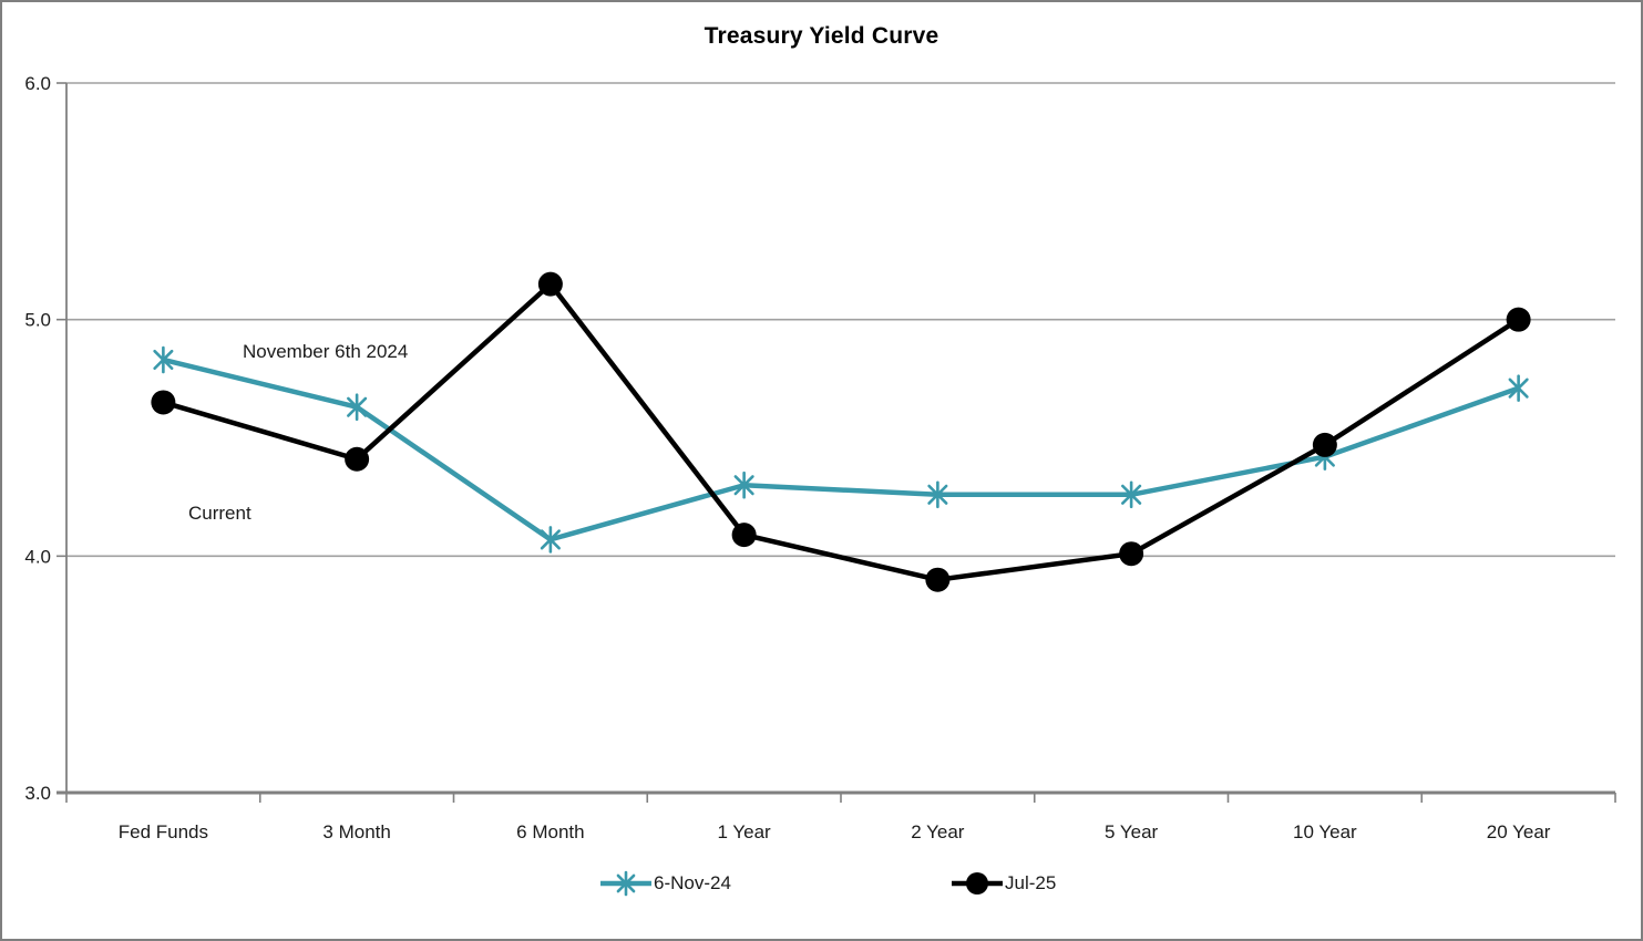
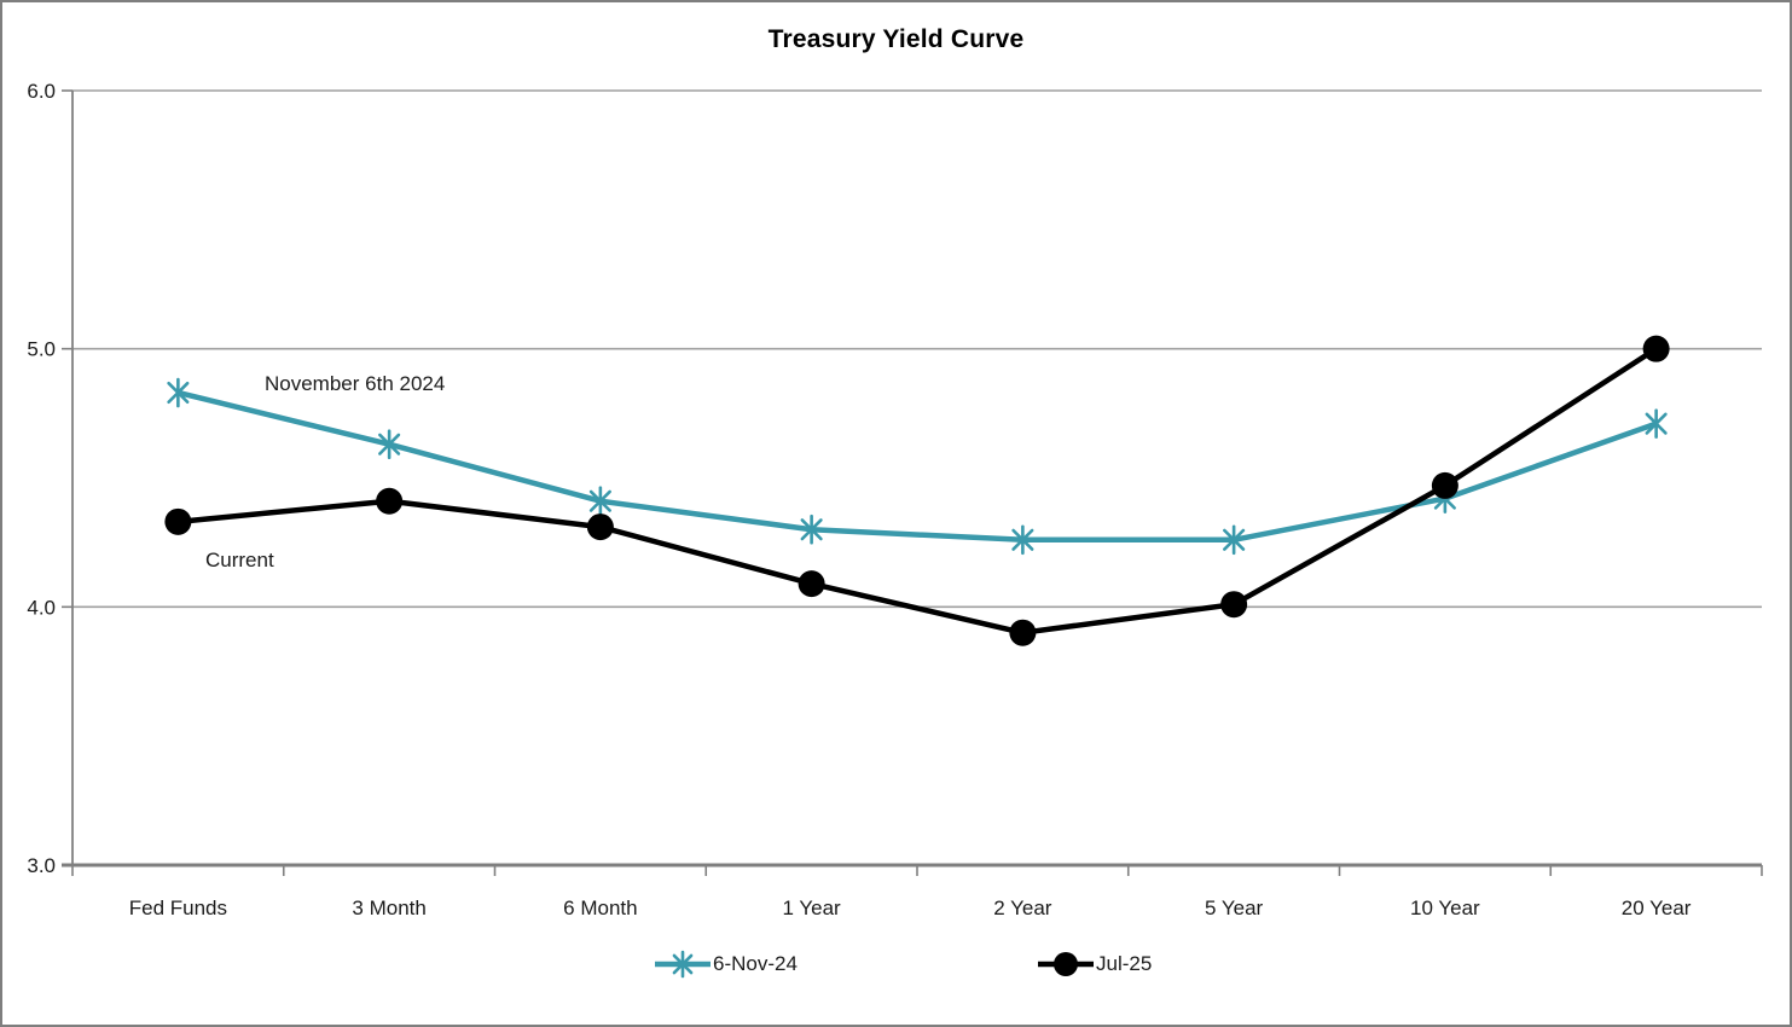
Jul-25/Fed Funds: 4.65 -> 4.33
6-Nov-24/6 Month: 4.07 -> 4.41
Jul-25/6 Month: 5.15 -> 4.31
